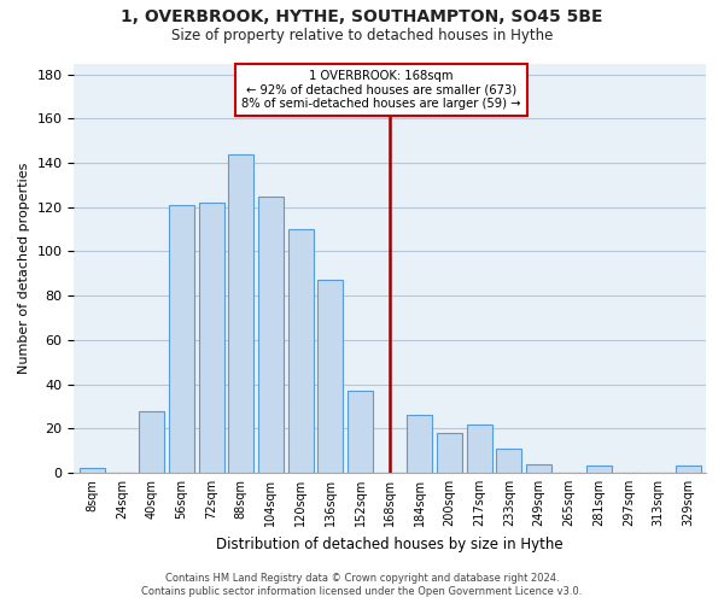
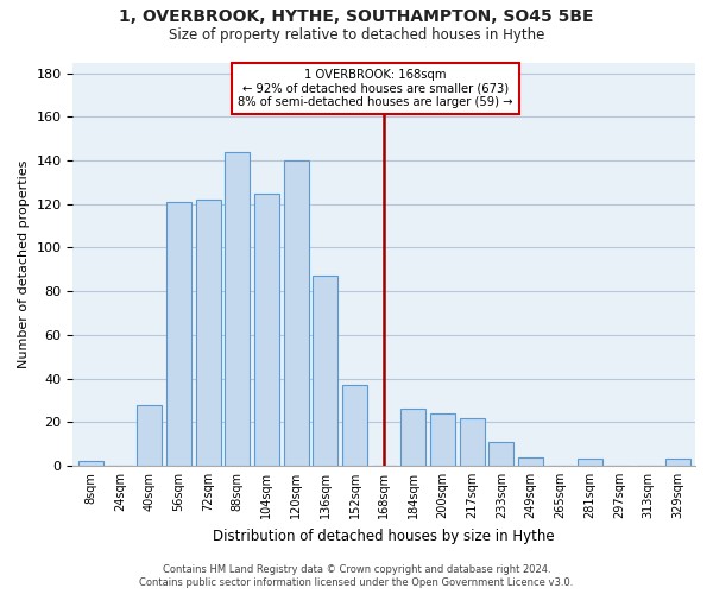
120sqm: 110 -> 140
200sqm: 18 -> 24
